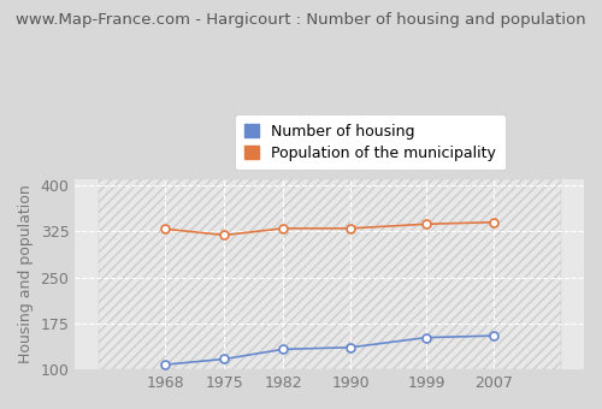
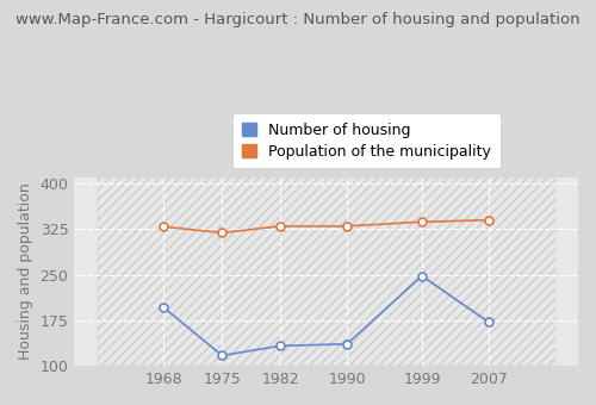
Number of housing/1968: 108 -> 196
Number of housing/1999: 152 -> 248
Number of housing/2007: 155 -> 172
